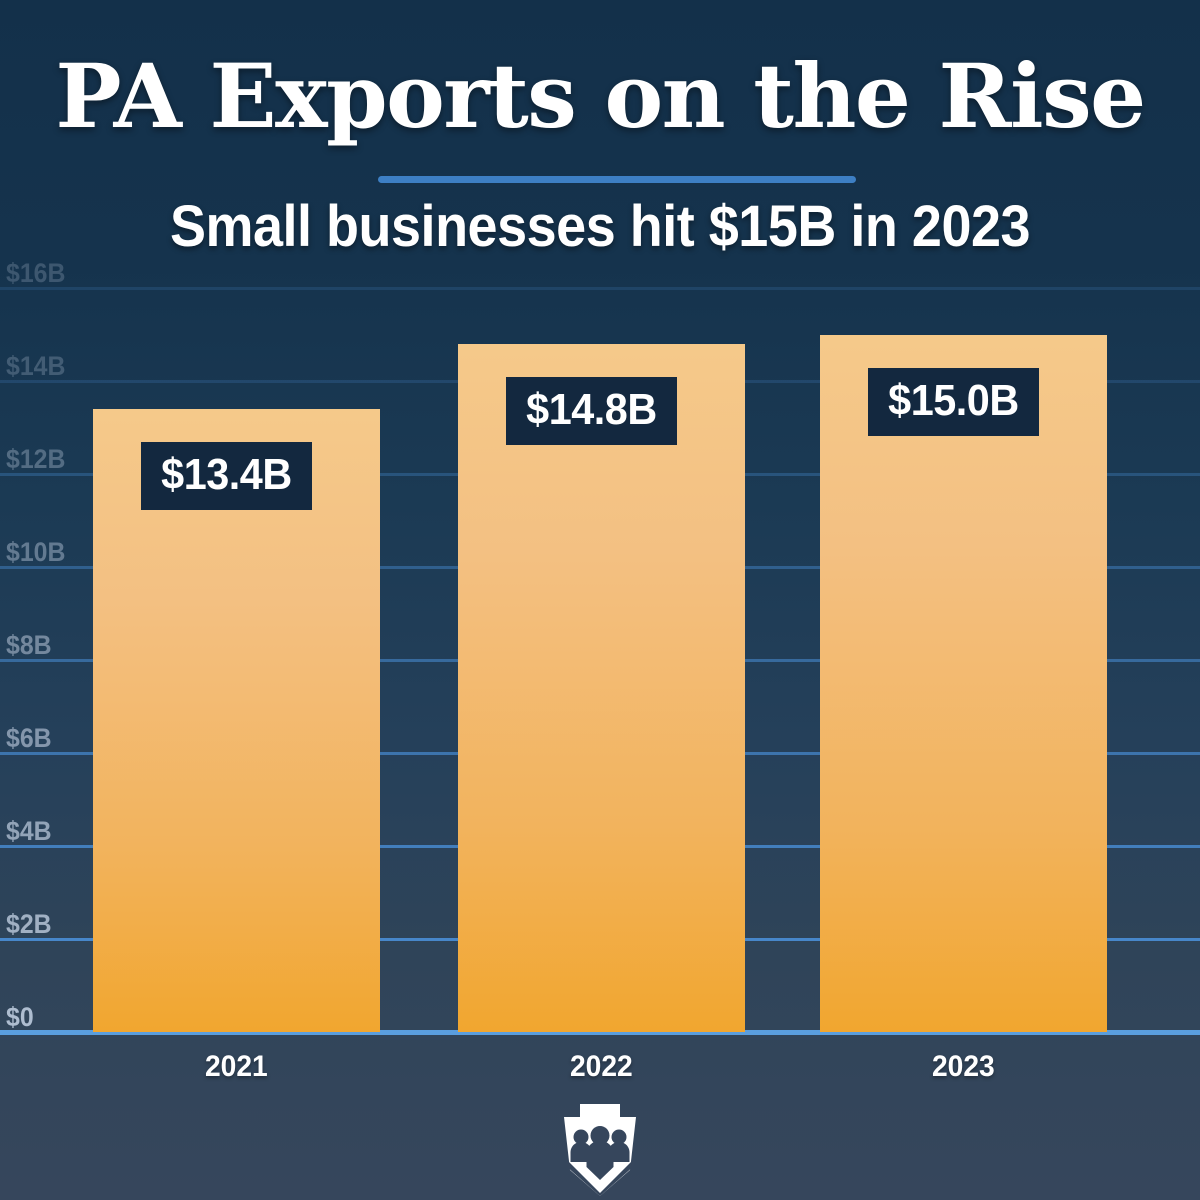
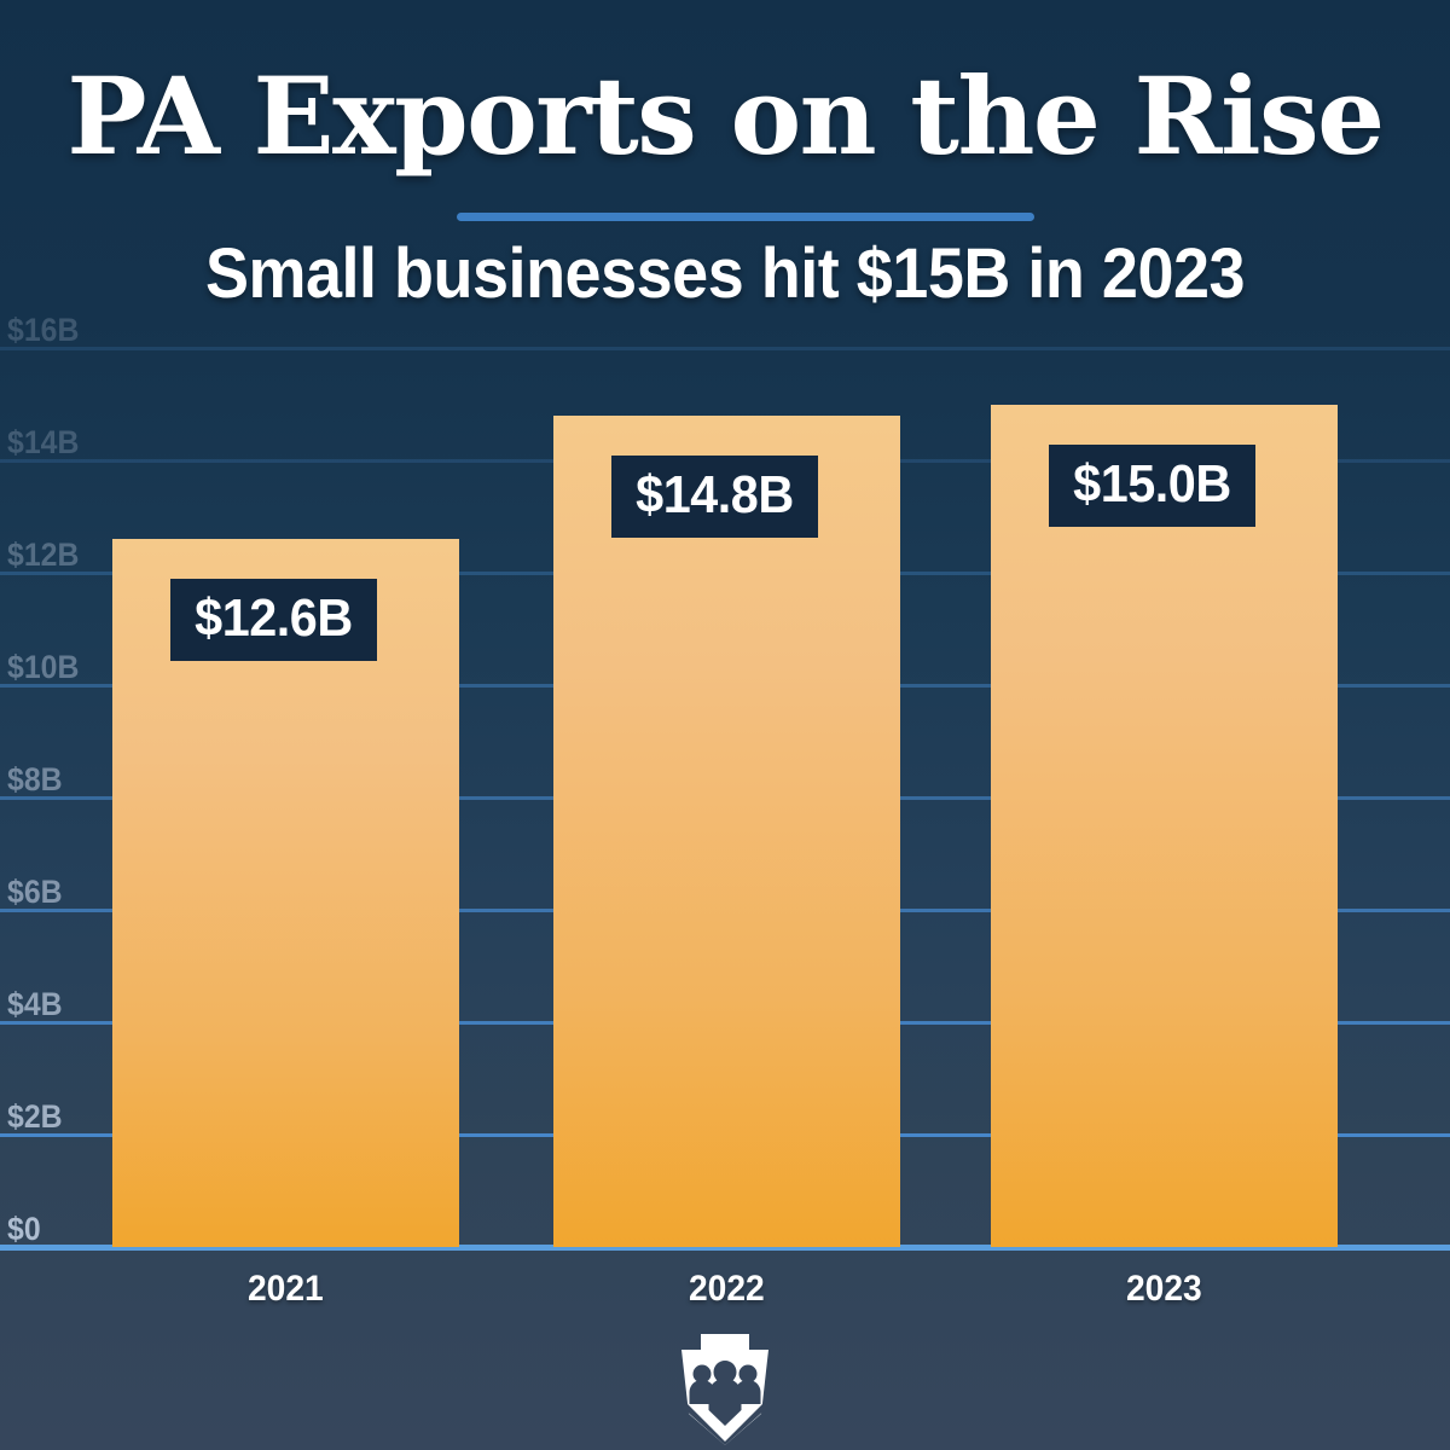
2021: $13.4B -> $12.6B
